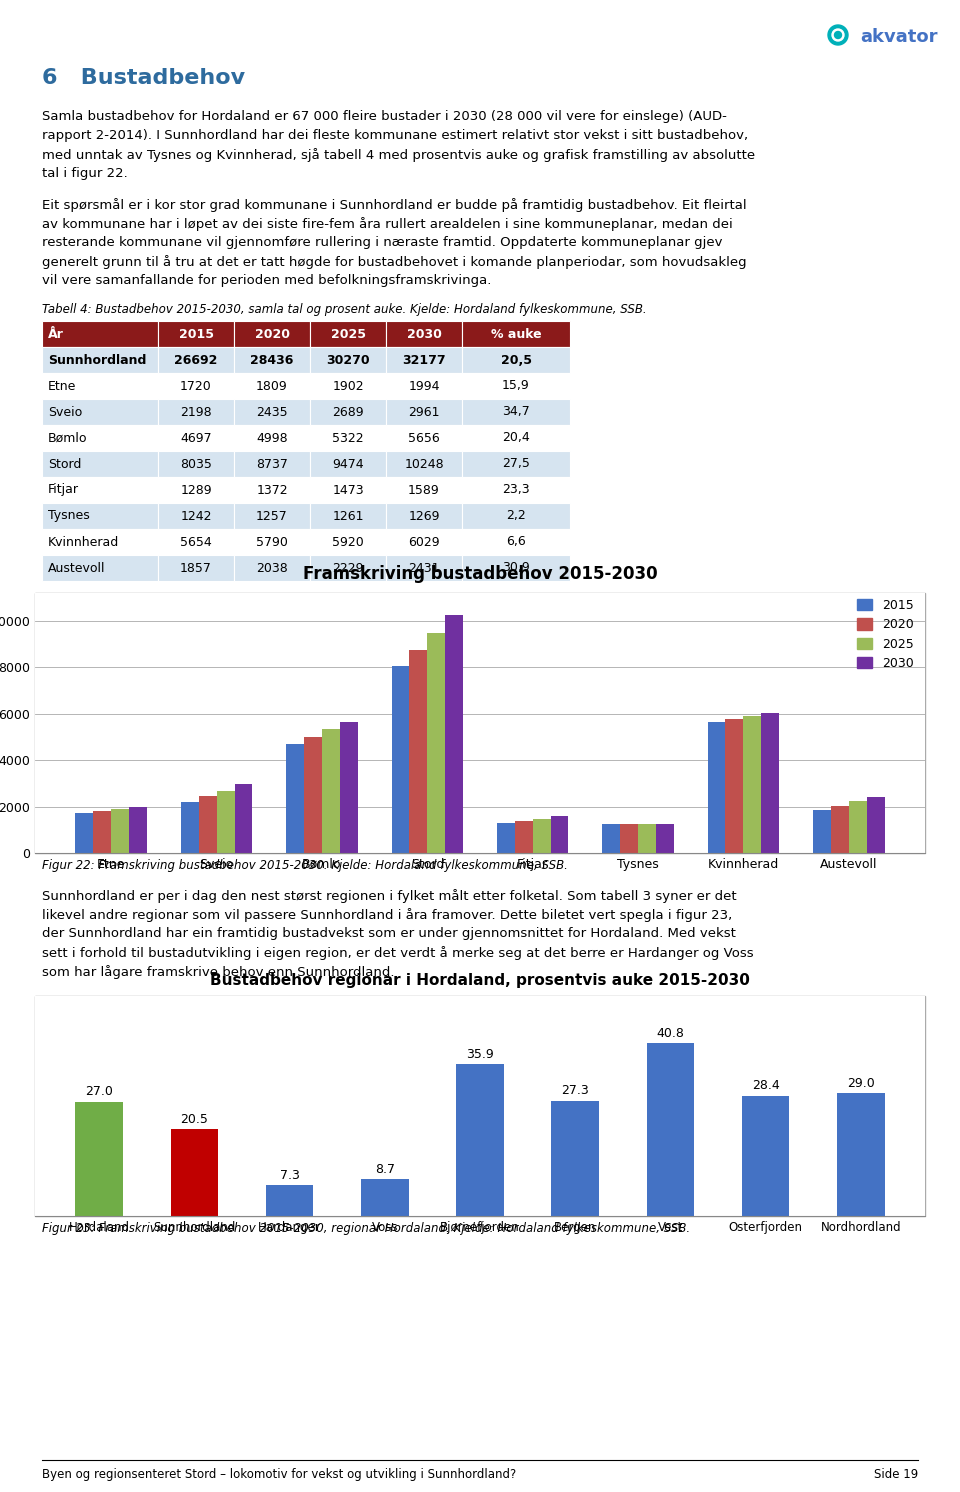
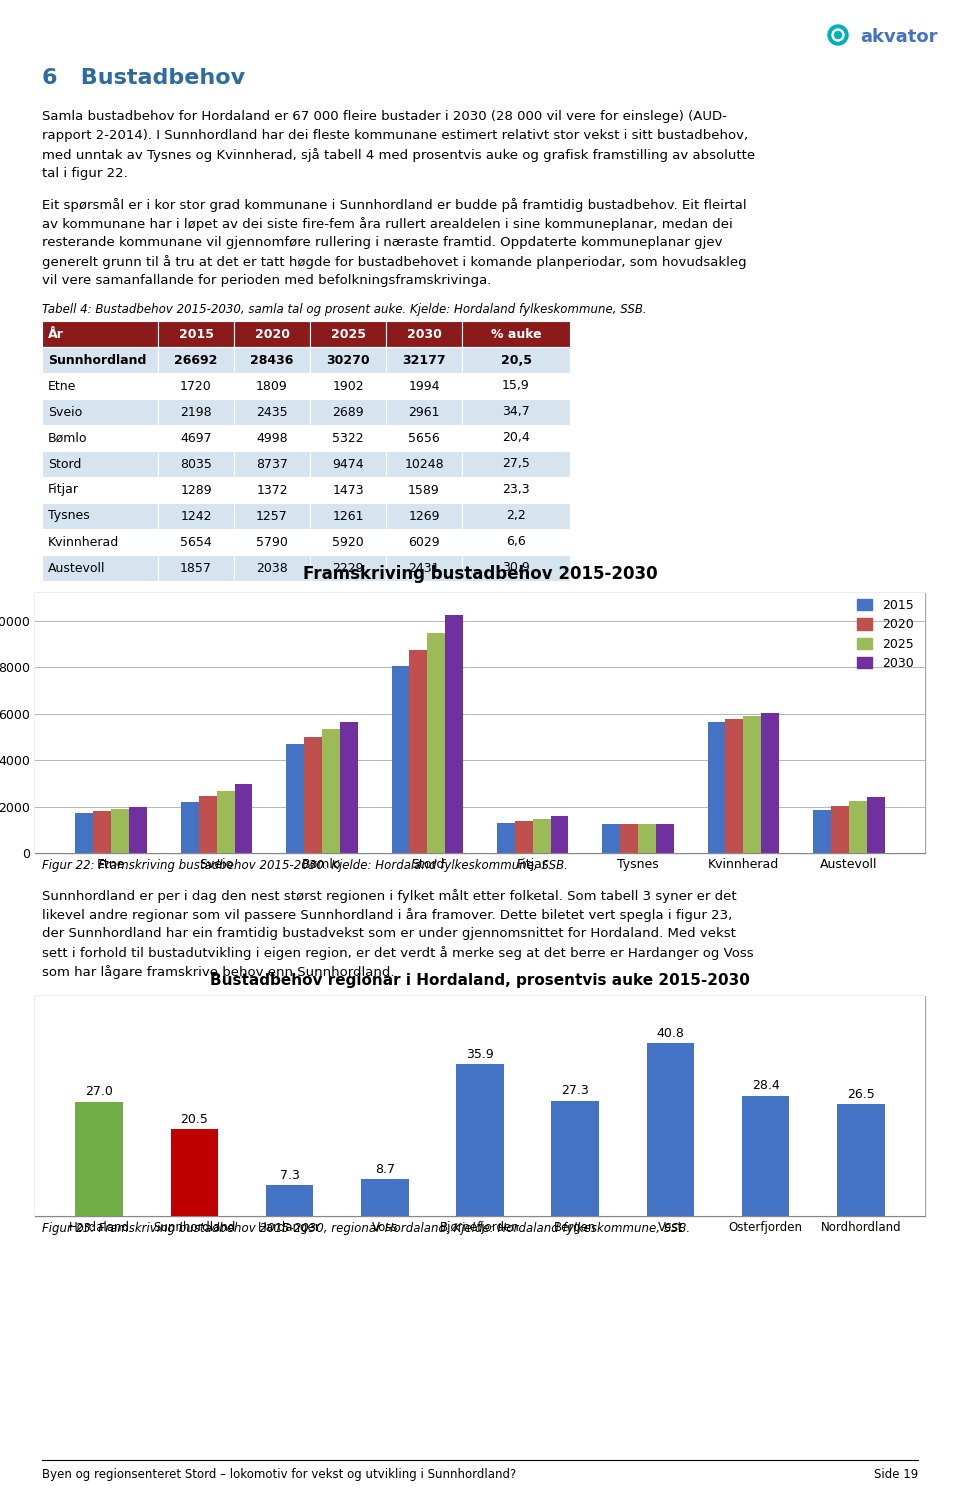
Bustadbehov regionar i Hordaland, prosentvis auke 2015-2030/Nordhordland: 29.0 -> 26.5
